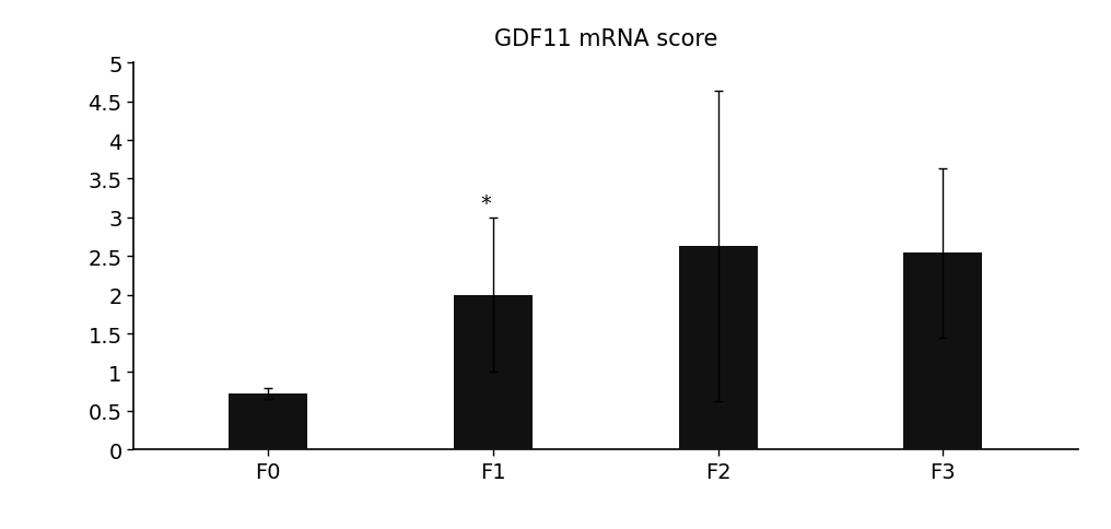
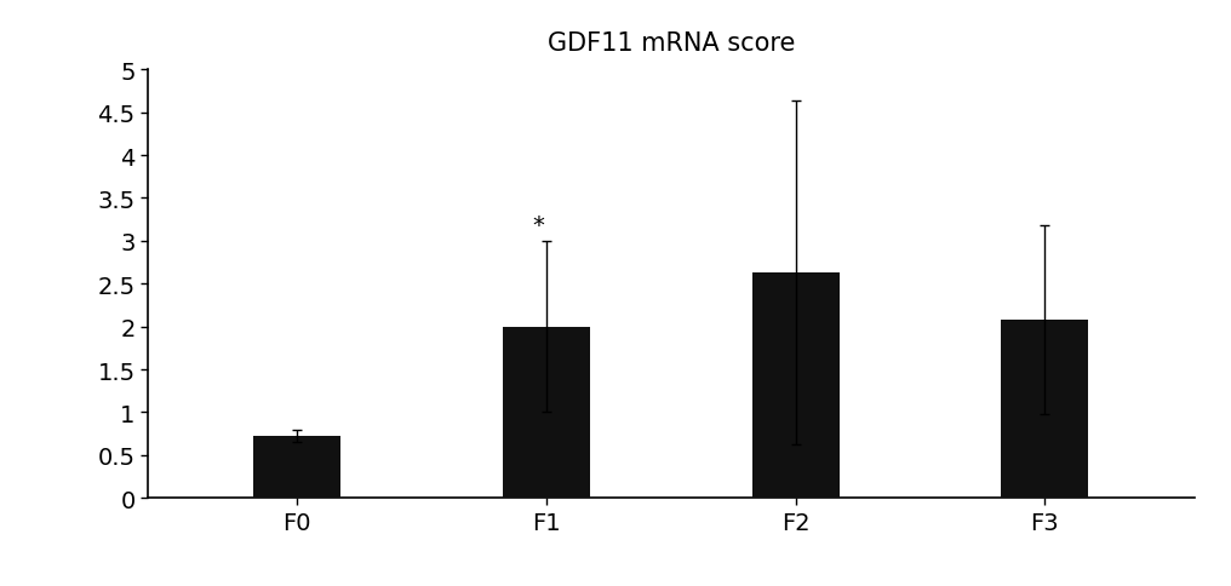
F3: 2.54 -> 2.08
